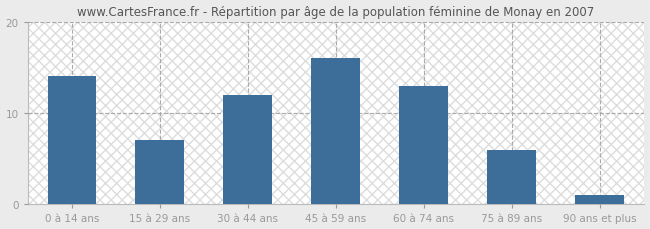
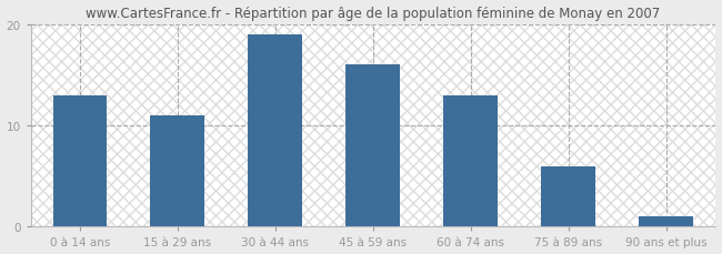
0 à 14 ans: 14 -> 13
15 à 29 ans: 7 -> 11
30 à 44 ans: 12 -> 19
